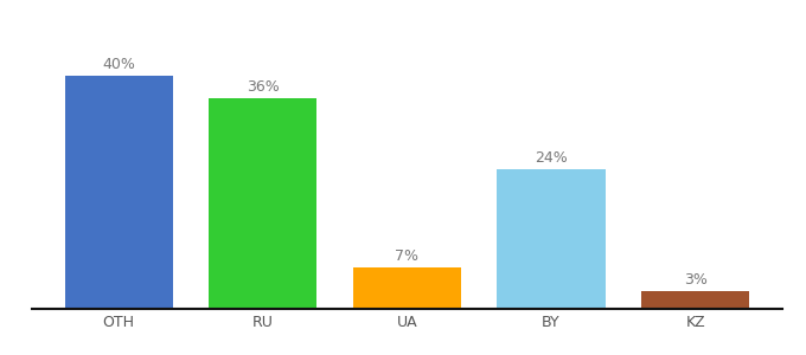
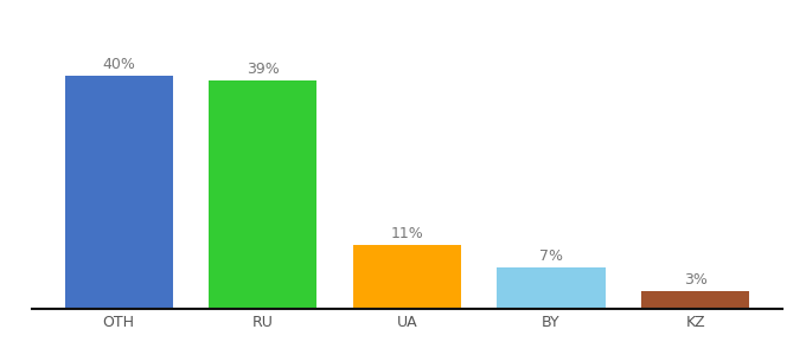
RU: 36% -> 39%
UA: 7% -> 11%
BY: 24% -> 7%
